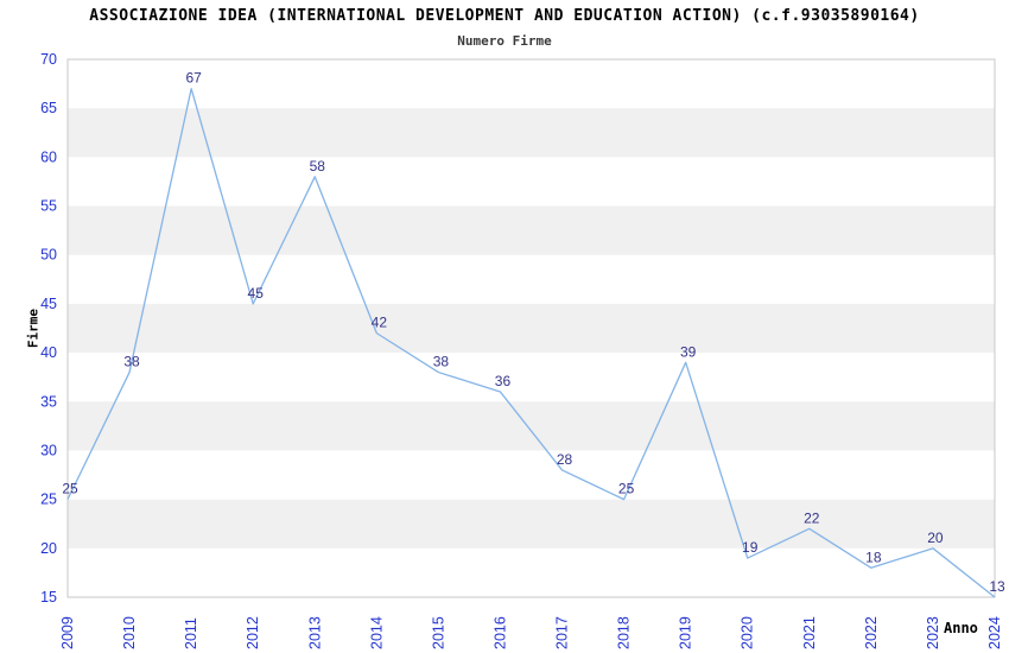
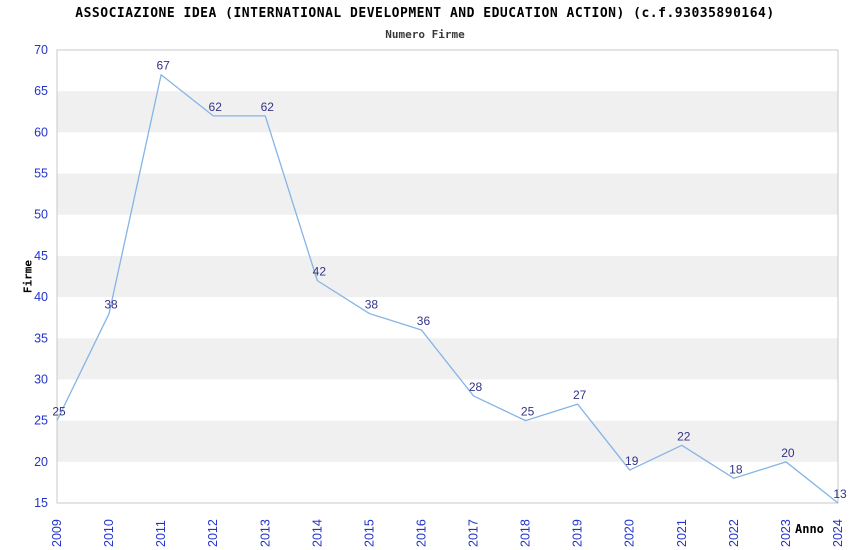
2012: 45 -> 62
2013: 58 -> 62
2019: 39 -> 27
